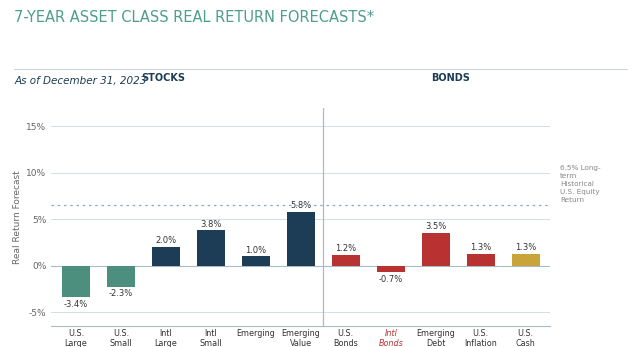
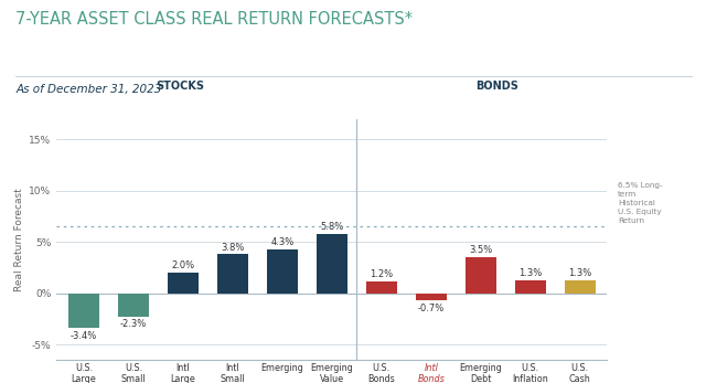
Emerging: 1.0% -> 4.3%
